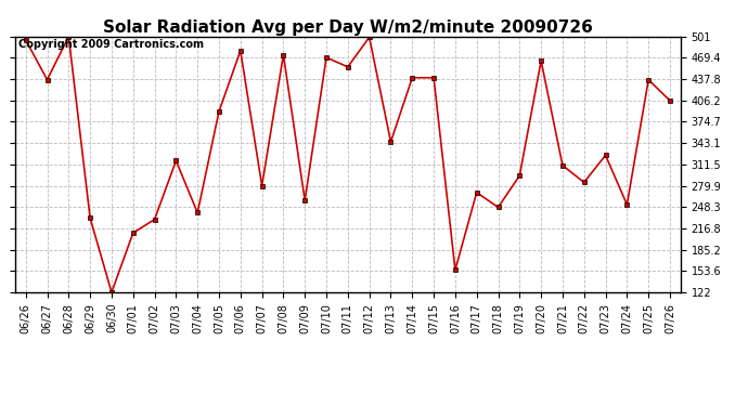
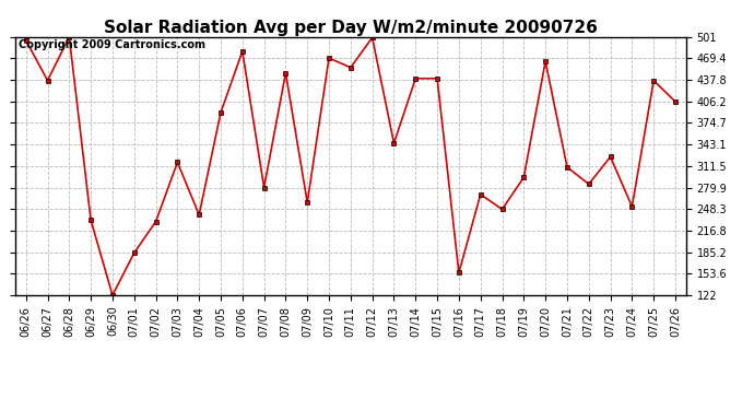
07/01: 210 -> 184
07/08: 474 -> 448
